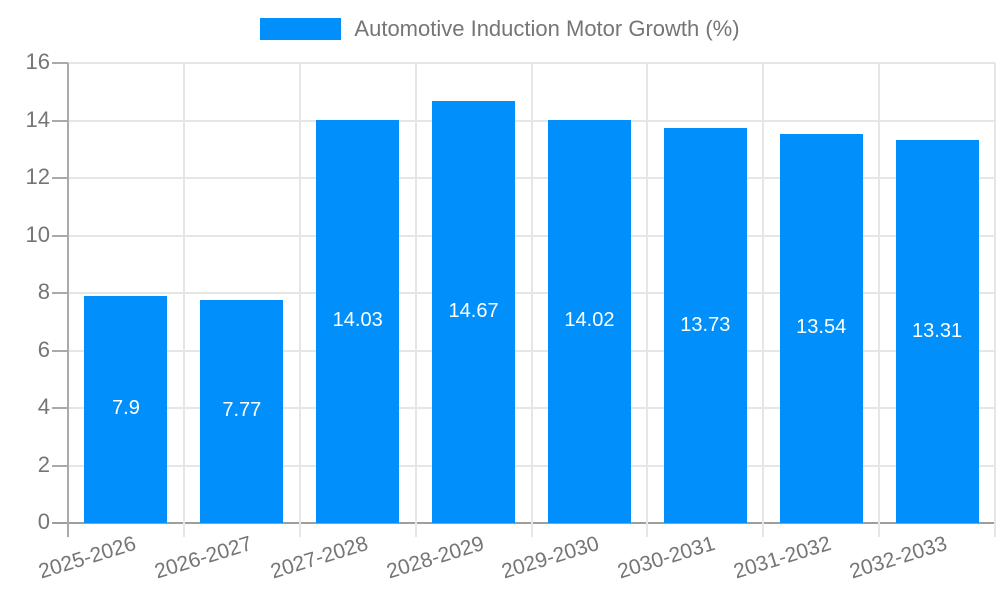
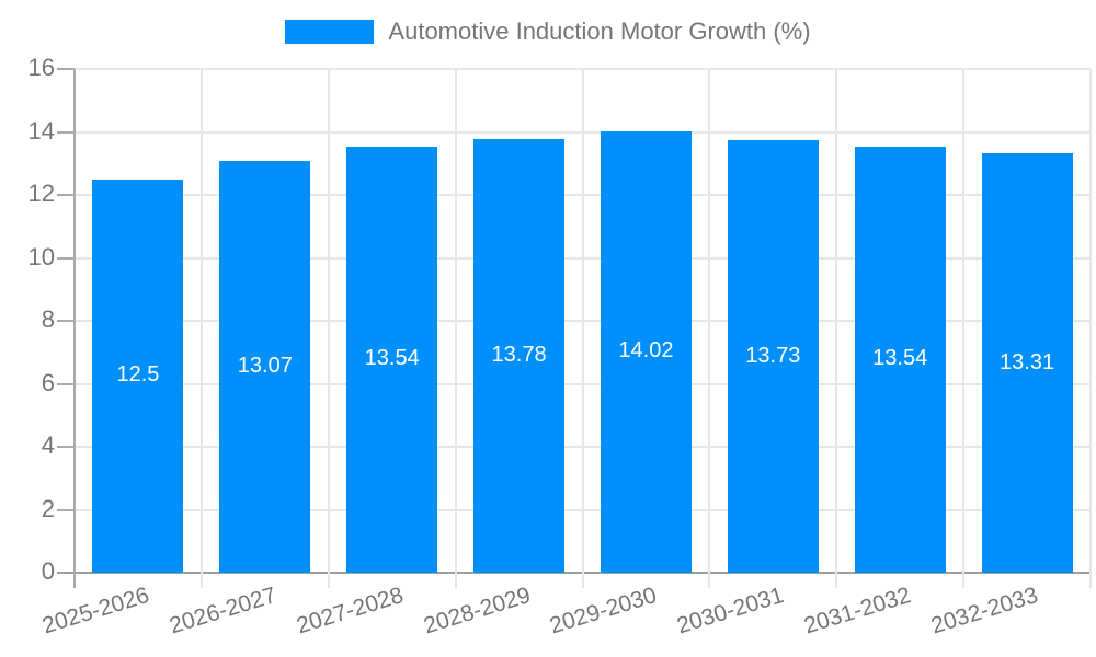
2025-2026: 7.9 -> 12.5
2026-2027: 7.77 -> 13.07
2027-2028: 14.03 -> 13.54
2028-2029: 14.67 -> 13.78
